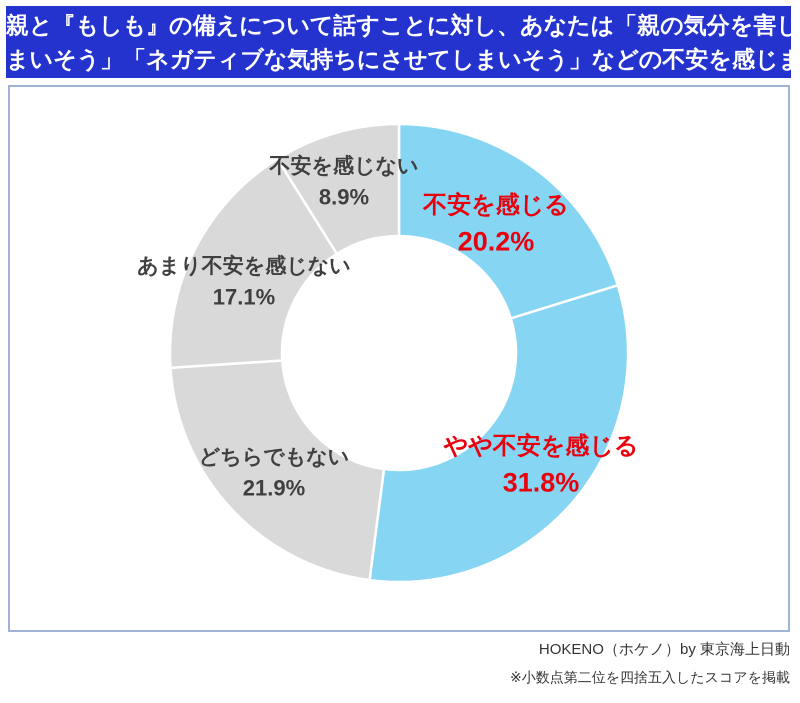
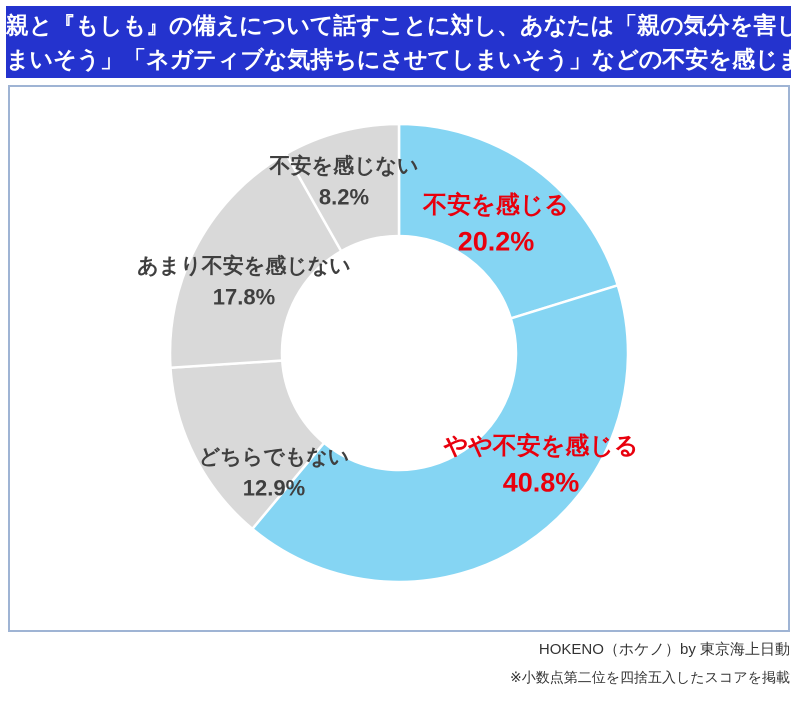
やや不安を感じる: 31.8% -> 40.8%
どちらでもない: 21.9% -> 12.9%
あまり不安を感じない: 17.1% -> 17.8%
不安を感じない: 8.9% -> 8.2%
